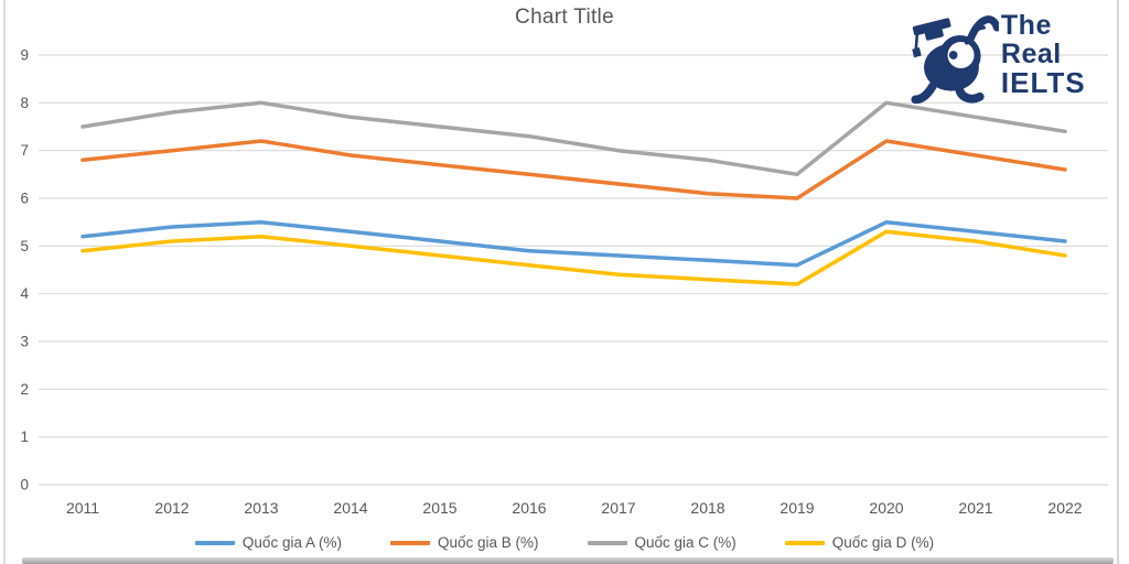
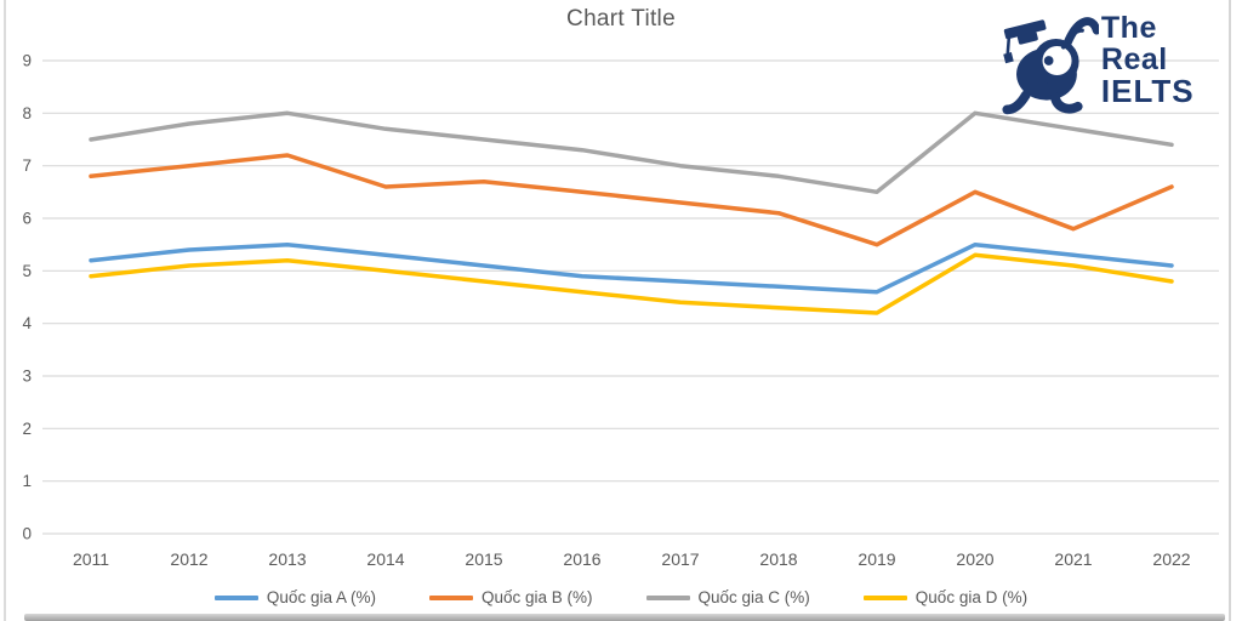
Quốc gia B (%)/2014: 6.9 -> 6.6
Quốc gia B (%)/2019: 6.0 -> 5.5
Quốc gia B (%)/2020: 7.2 -> 6.5
Quốc gia B (%)/2021: 6.9 -> 5.8
